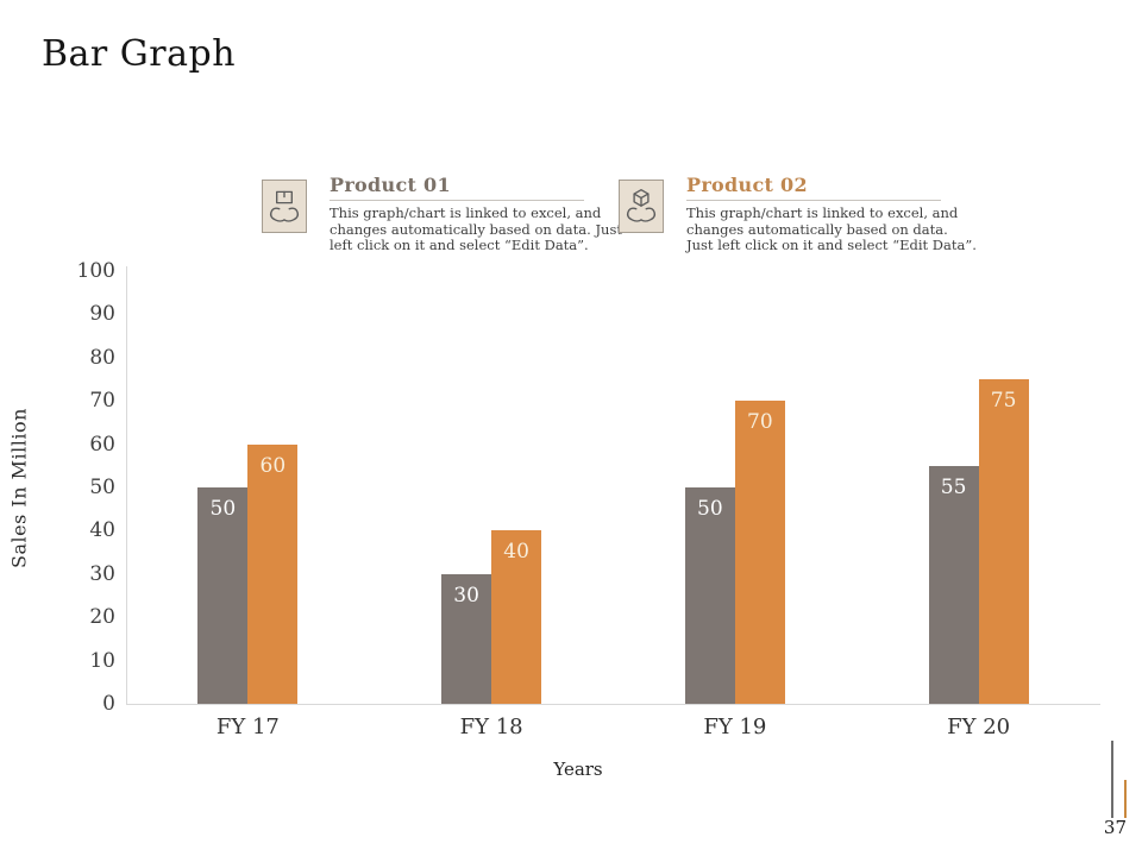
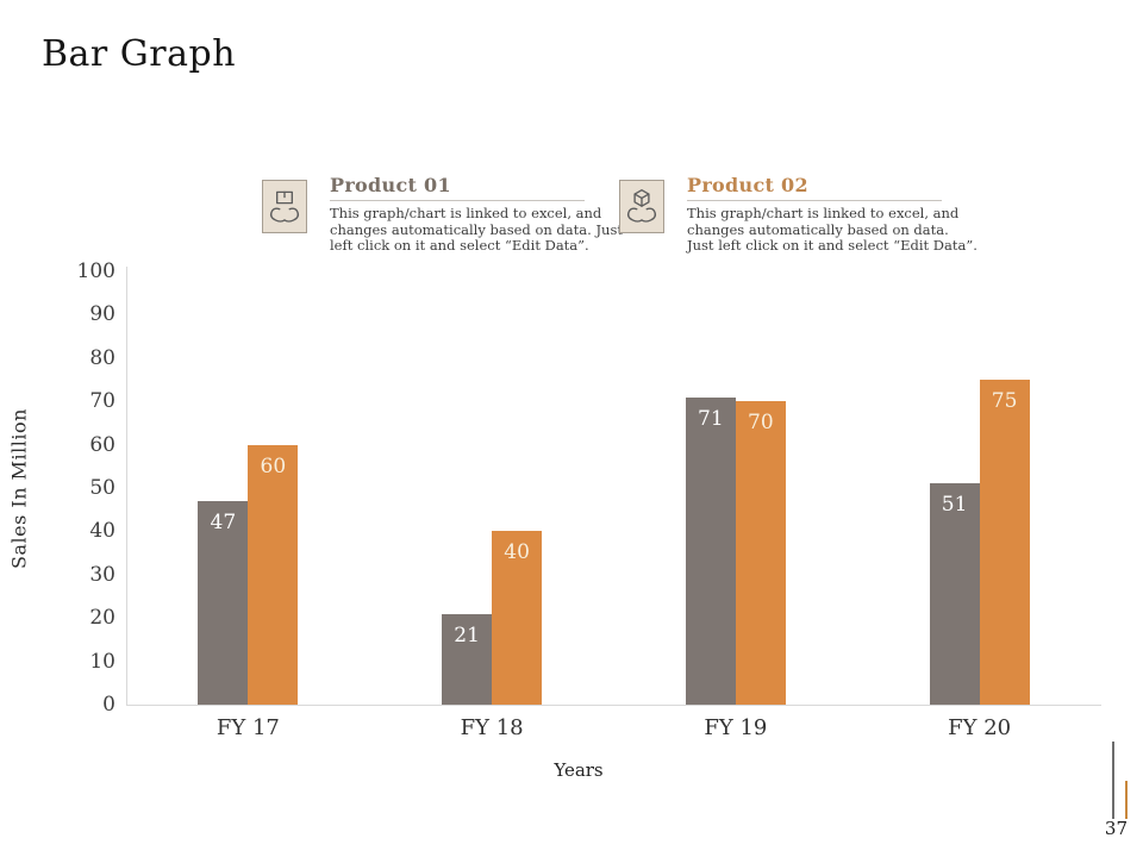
Product 01/FY 17: 50 -> 47
Product 01/FY 18: 30 -> 21
Product 01/FY 19: 50 -> 71
Product 01/FY 20: 55 -> 51
